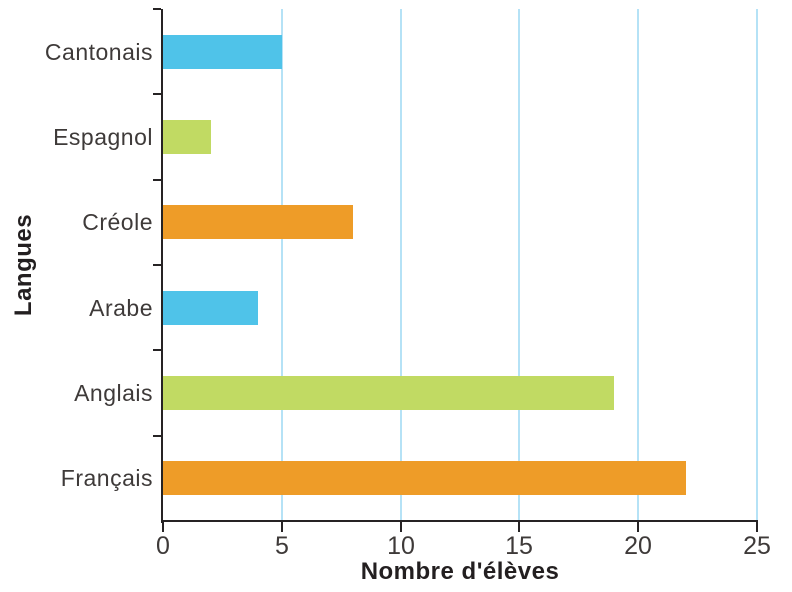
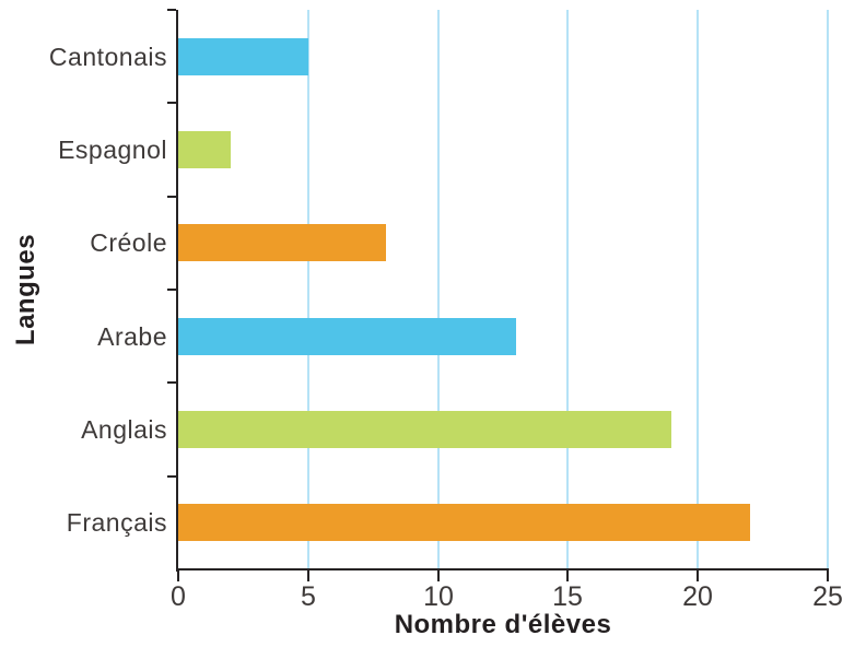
Arabe: 4 -> 13
